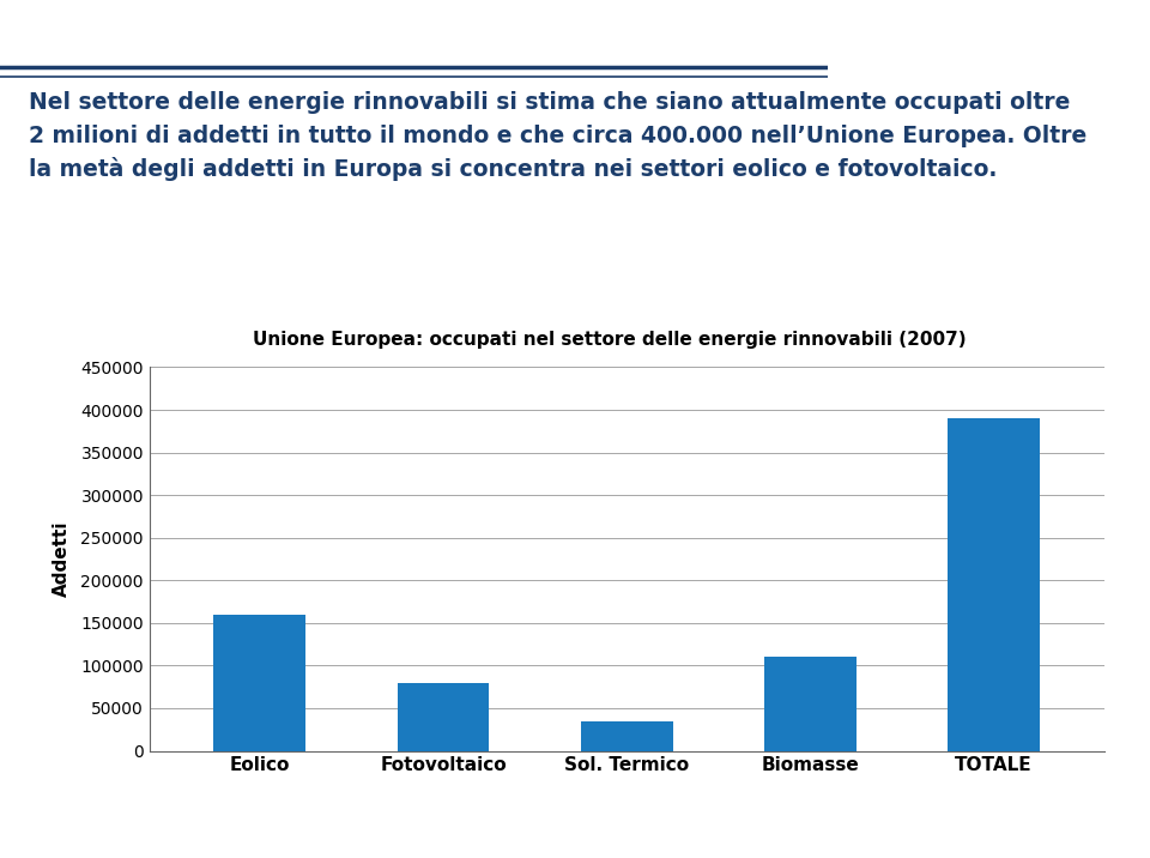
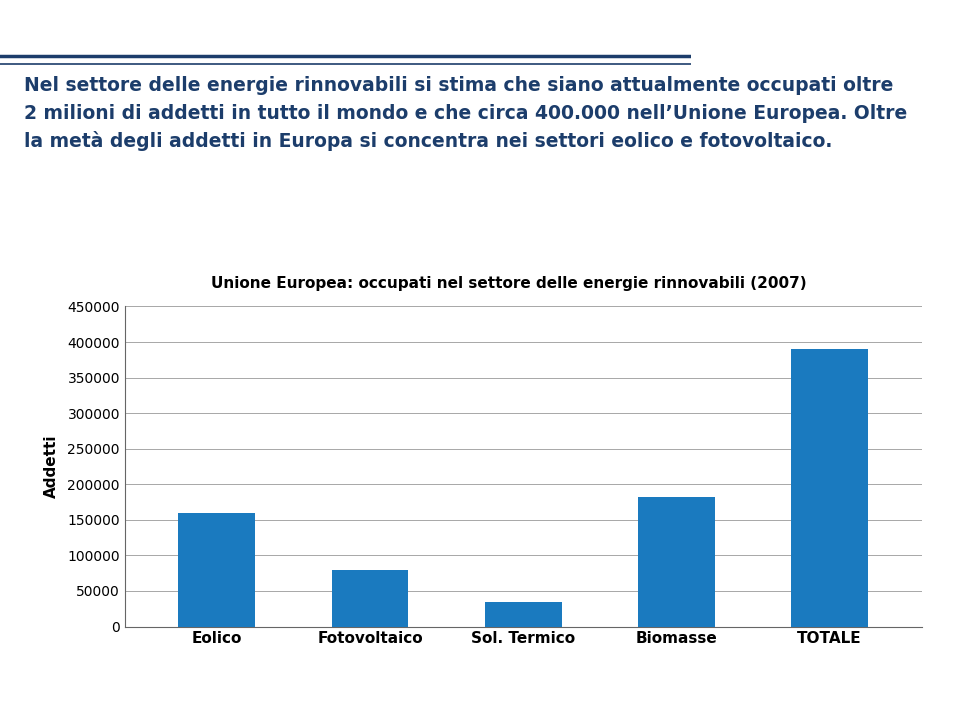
Biomasse: 110000 -> 182000
